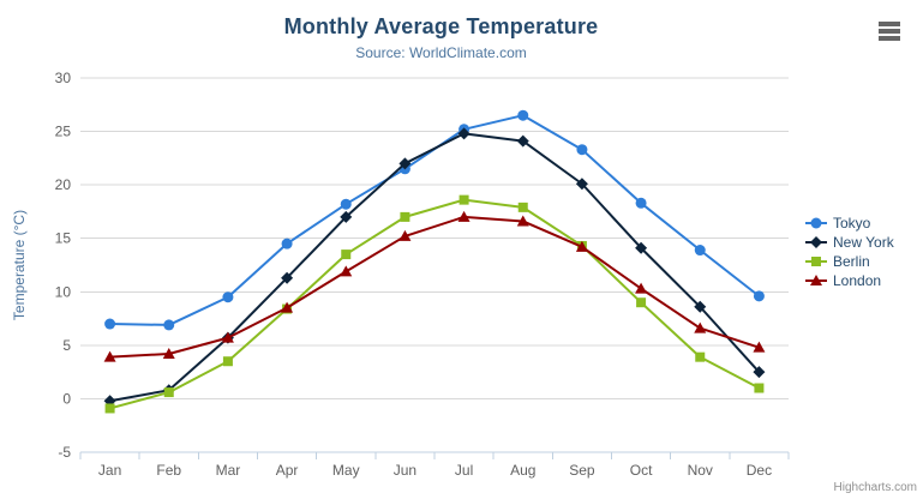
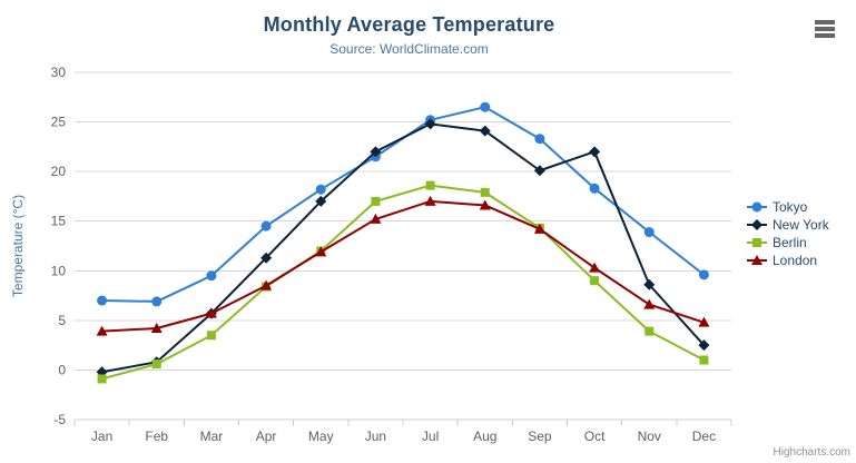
Berlin/May: 14 -> 12
New York/Oct: 14 -> 22
